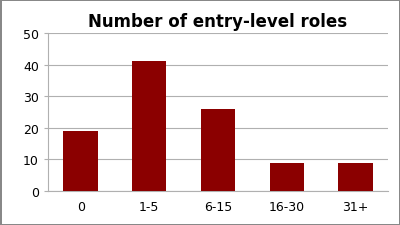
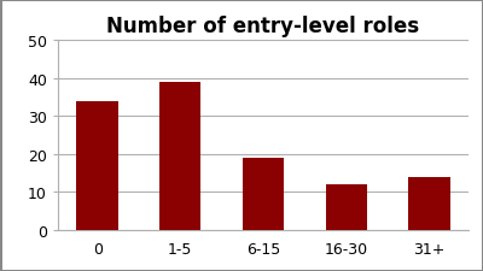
0: 19 -> 34
1-5: 41 -> 39
6-15: 26 -> 19
16-30: 9 -> 12
31+: 9 -> 14
